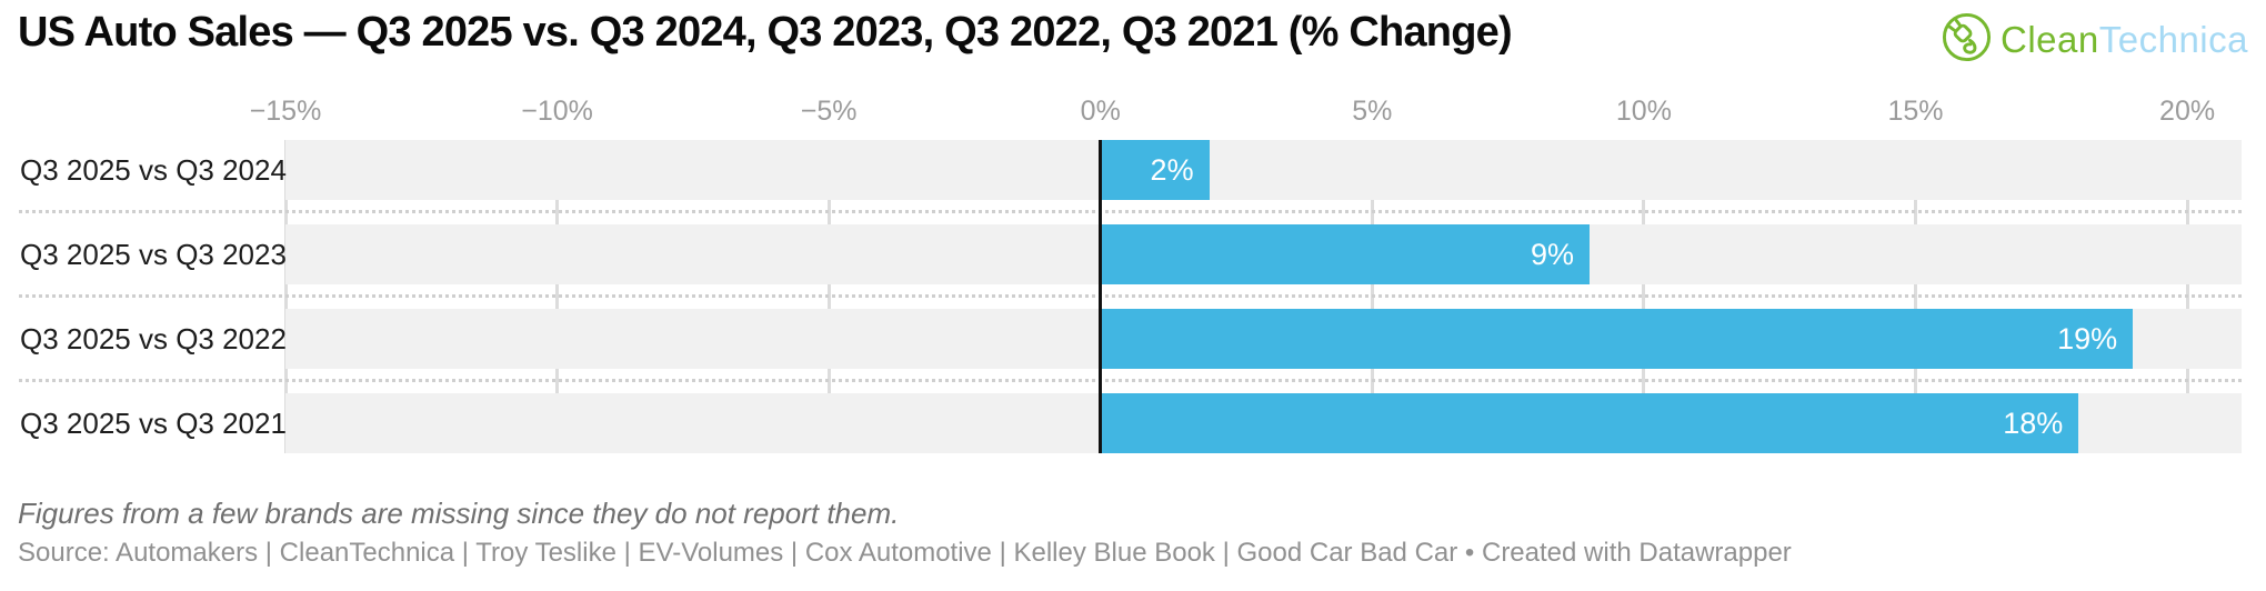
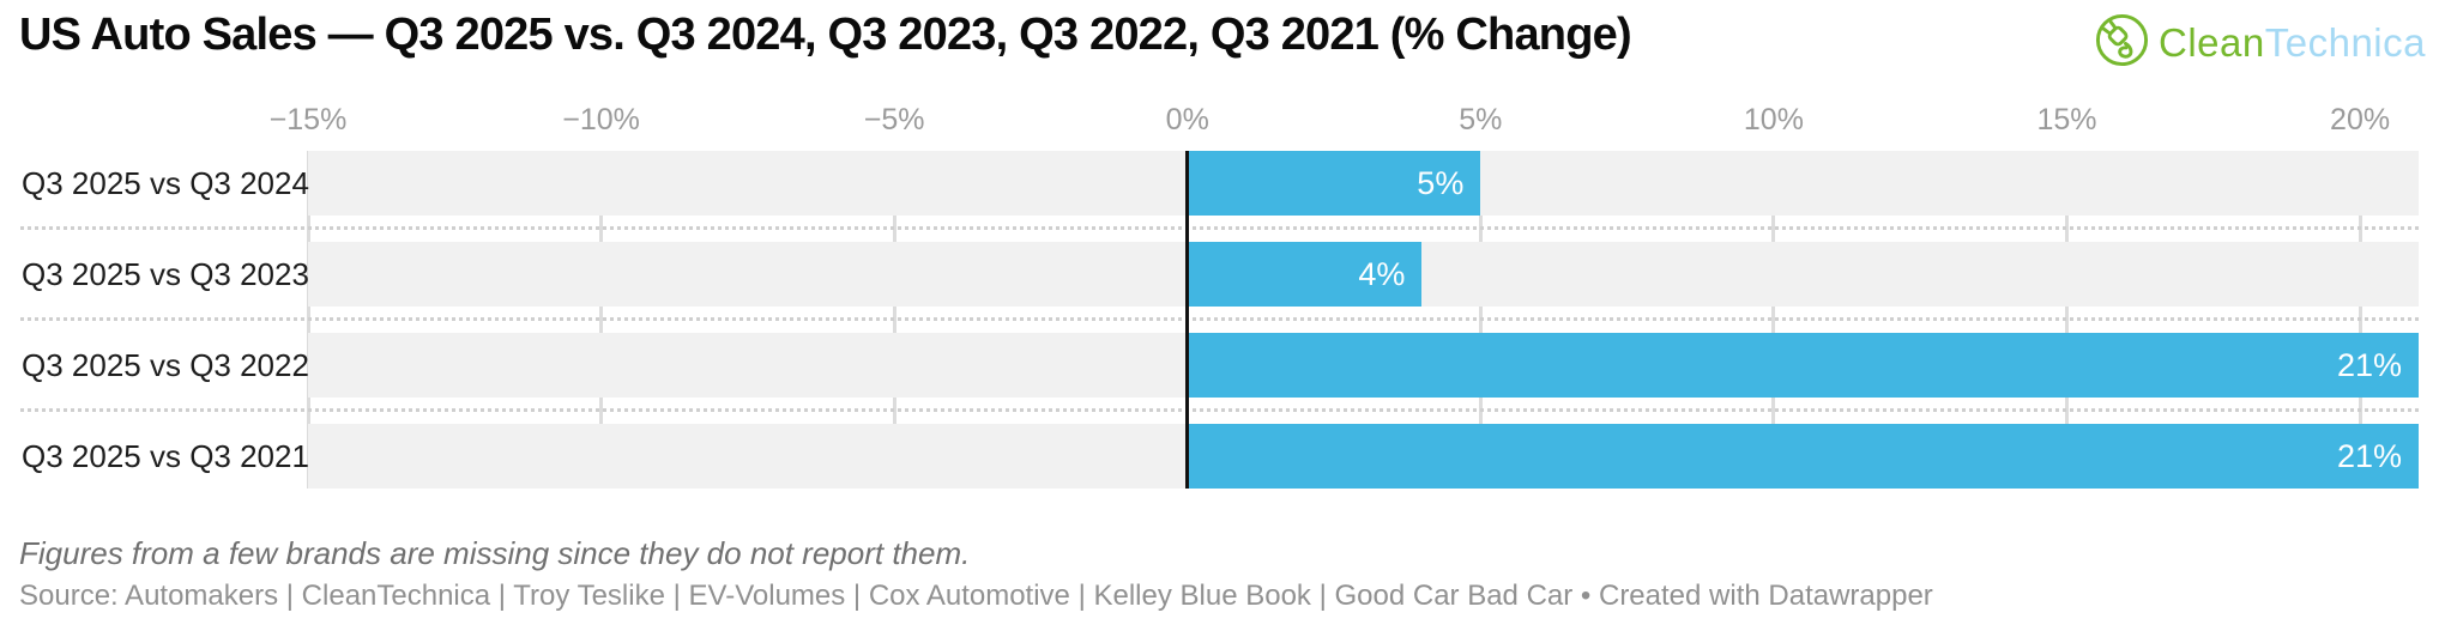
Q3 2025 vs Q3 2024: 2% -> 5%
Q3 2025 vs Q3 2023: 9% -> 4%
Q3 2025 vs Q3 2022: 19% -> 21%
Q3 2025 vs Q3 2021: 18% -> 21%
